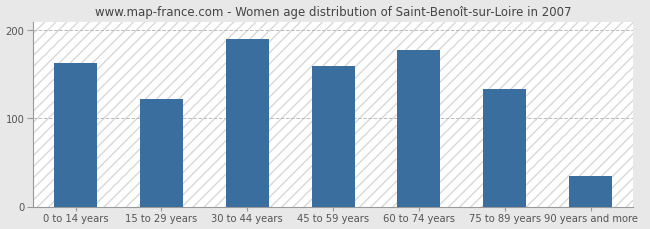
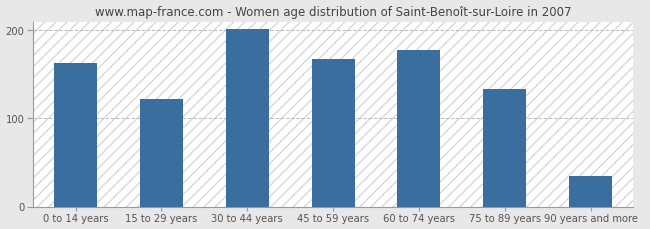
30 to 44 years: 190 -> 202
45 to 59 years: 160 -> 168
